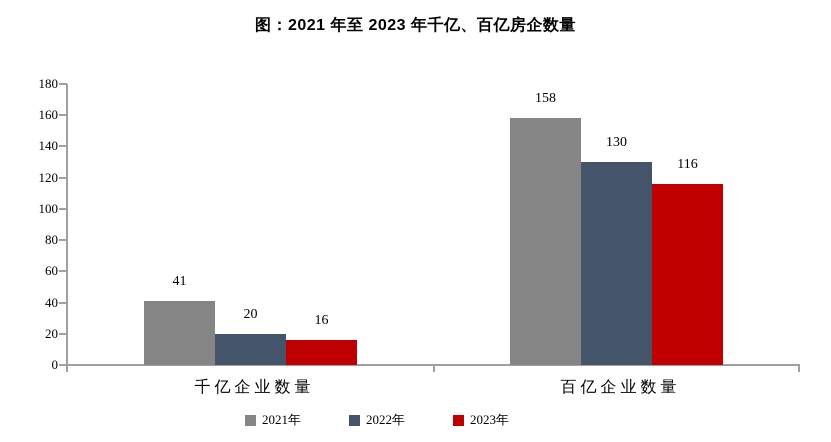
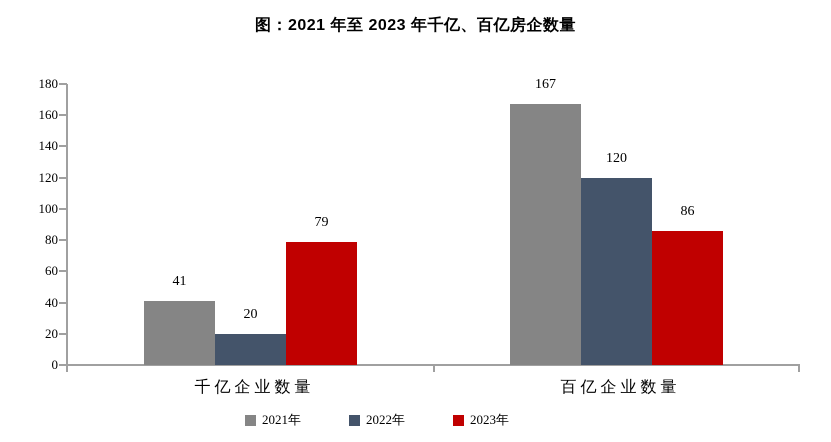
2023年/千亿企业数量: 16 -> 79
2021年/百亿企业数量: 158 -> 167
2022年/百亿企业数量: 130 -> 120
2023年/百亿企业数量: 116 -> 86
